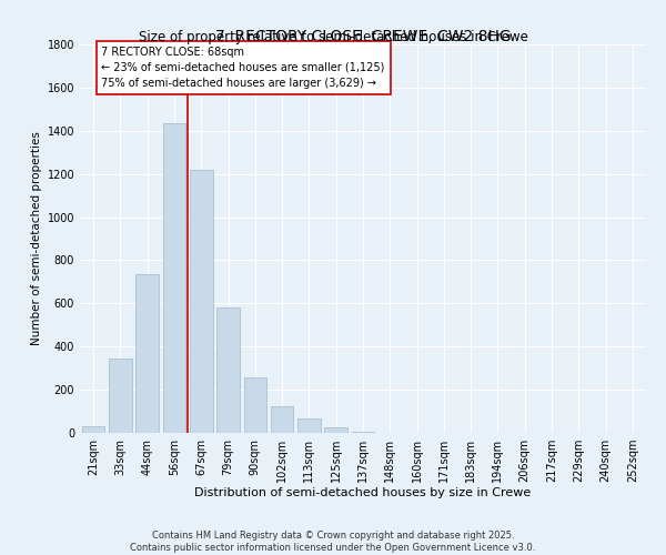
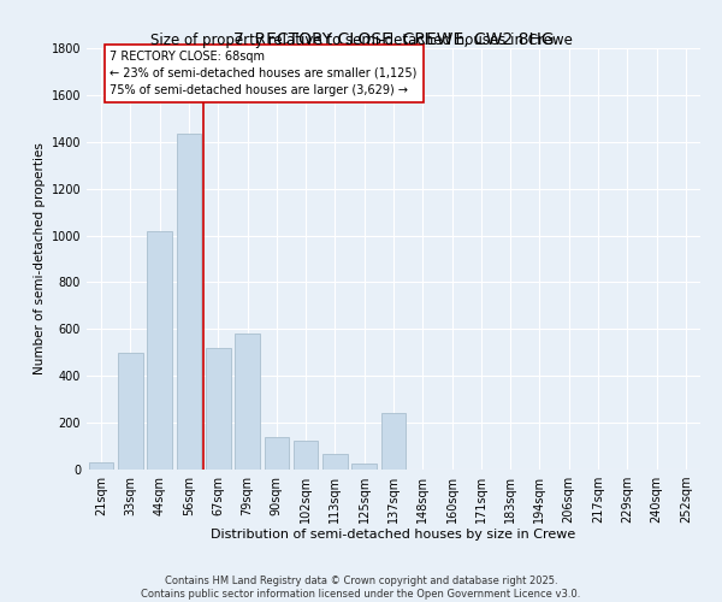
33sqm: 340 -> 500
44sqm: 740 -> 1020
67sqm: 1220 -> 520
90sqm: 260 -> 140
137sqm: 0 -> 240
